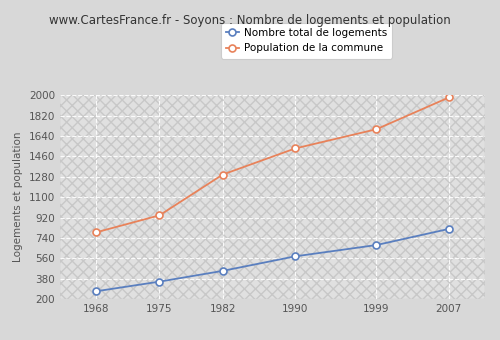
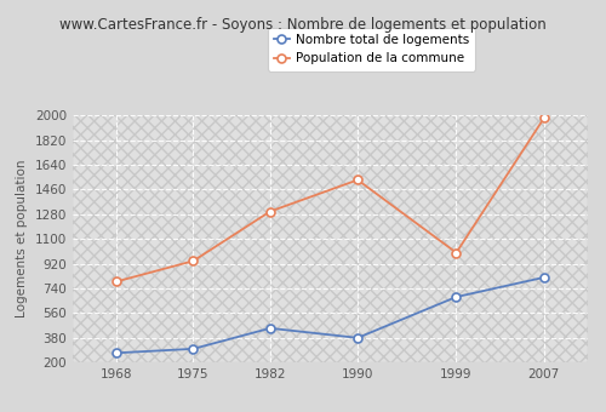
Nombre total de logements/1975: 360 -> 300
Nombre total de logements/1990: 580 -> 380
Population de la commune/1999: 1700 -> 1000
